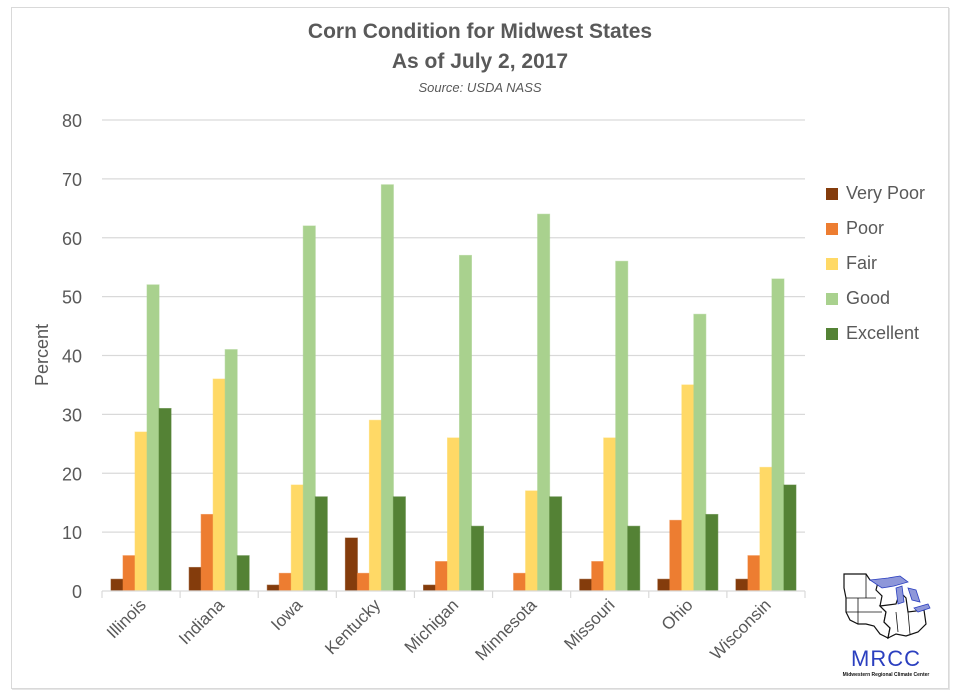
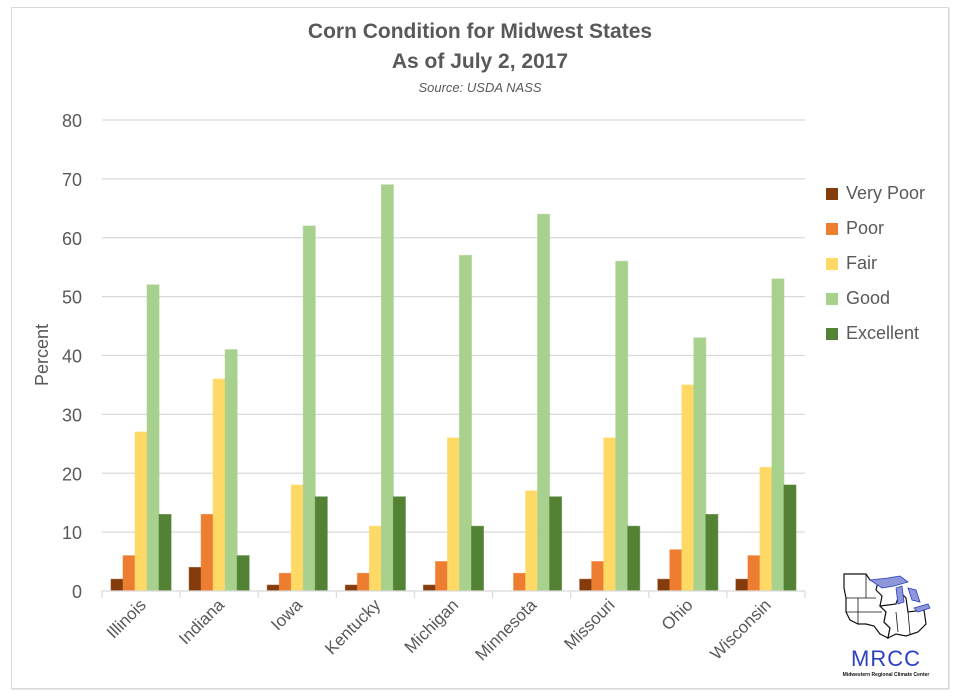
Excellent/Illinois: 31 -> 13
Very Poor/Kentucky: 9 -> 1
Fair/Kentucky: 29 -> 11
Poor/Ohio: 12 -> 7
Good/Ohio: 47 -> 43
